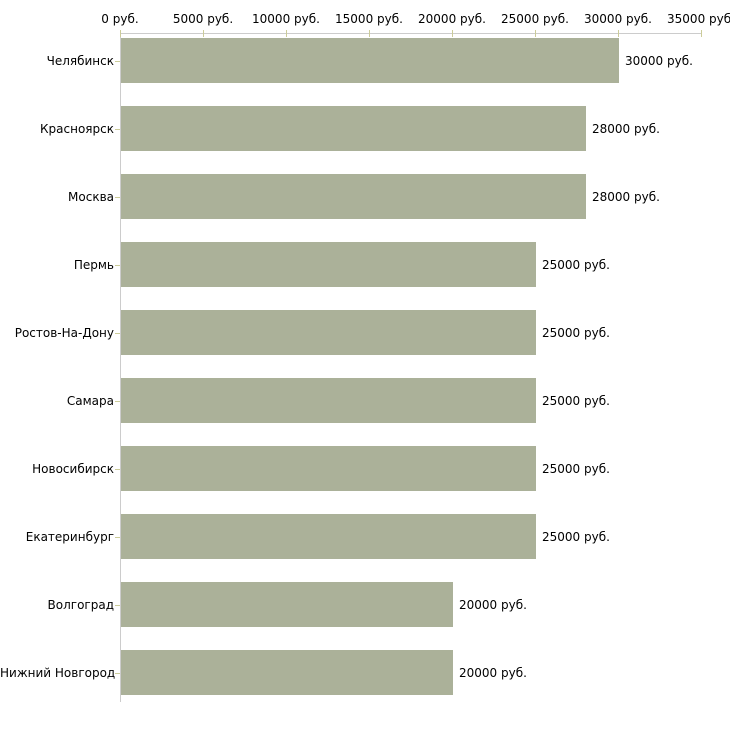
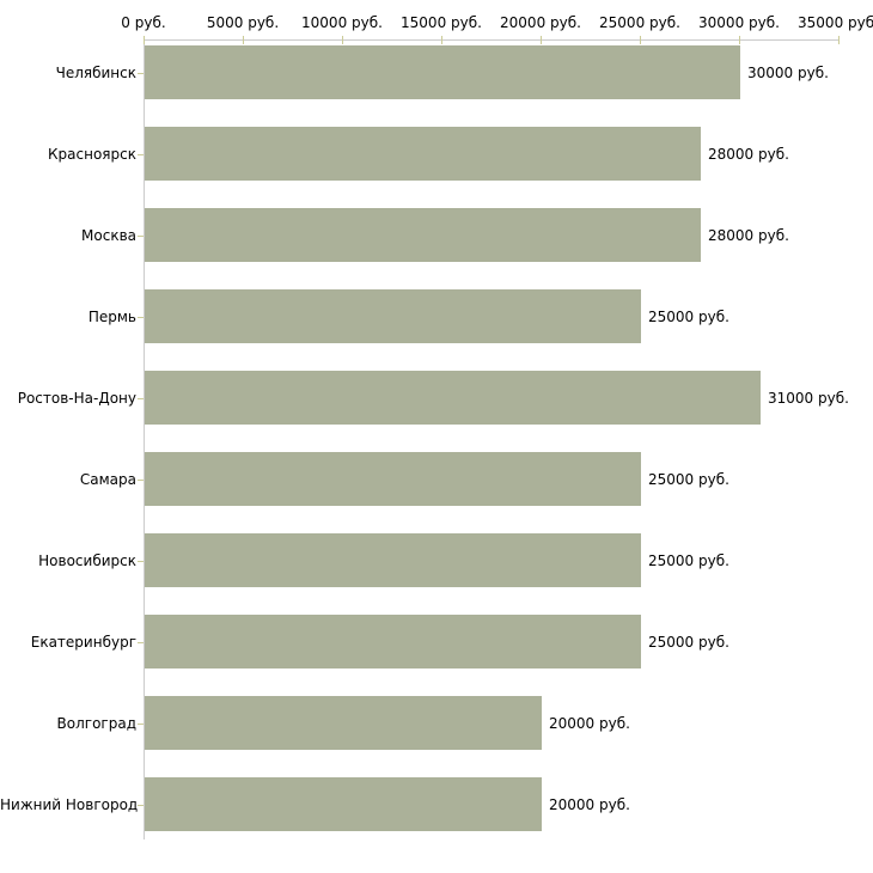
Ростов-На-Дону: 25000 -> 31000
